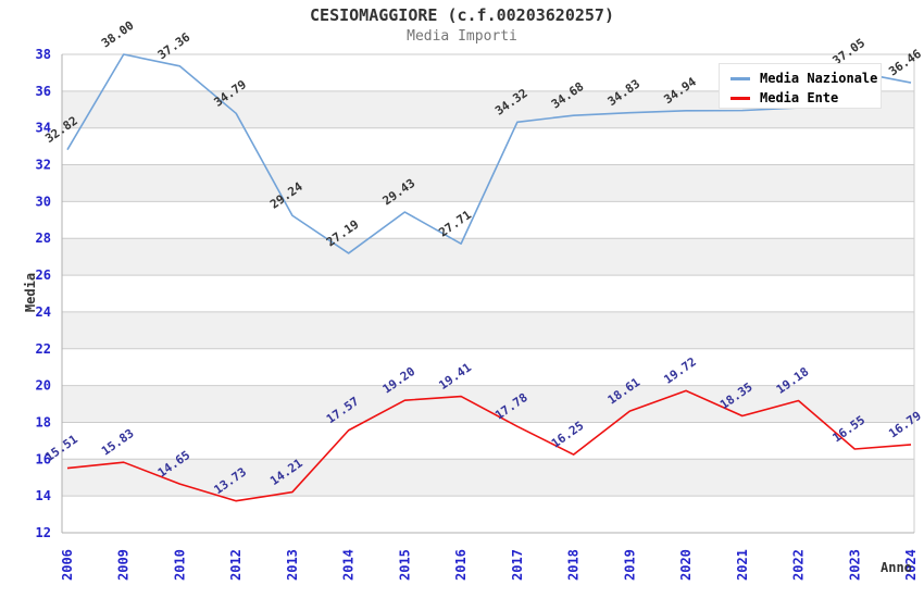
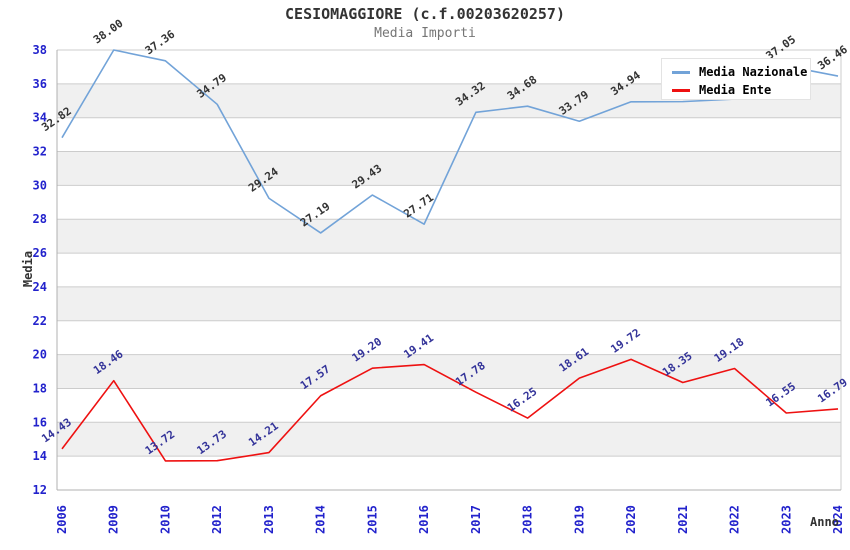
Media Ente/2006: 15.51 -> 14.43
Media Ente/2009: 15.83 -> 18.46
Media Ente/2010: 14.65 -> 13.72
Media Nazionale/2019: 34.83 -> 33.79
